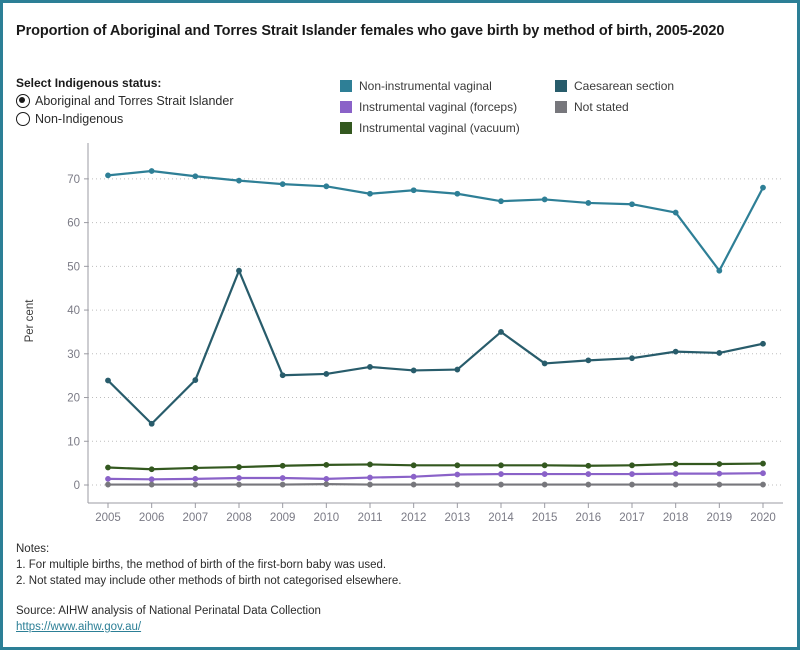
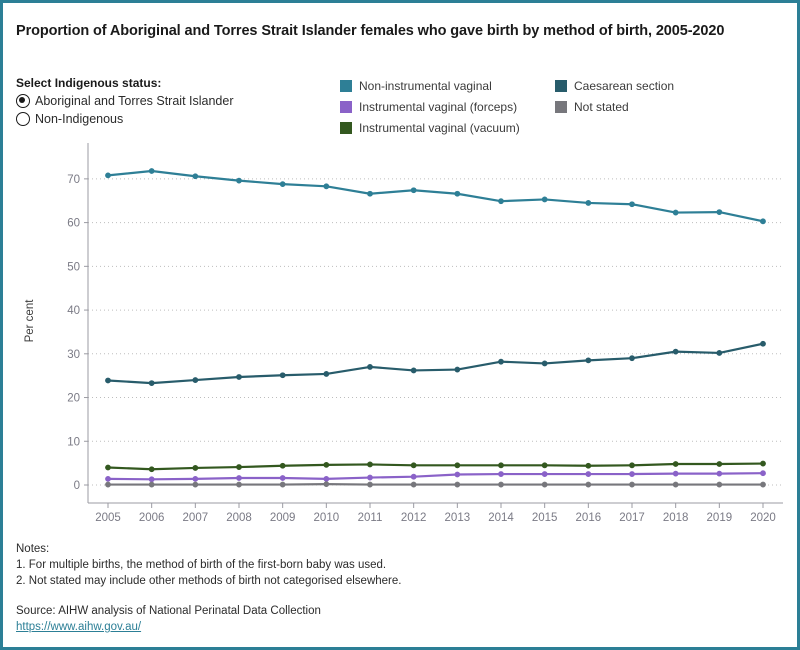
Caesarean section/2006: 14 -> 23
Caesarean section/2008: 49 -> 25
Caesarean section/2014: 35 -> 28
Non-instrumental vaginal/2019: 49 -> 62
Non-instrumental vaginal/2020: 68 -> 60
